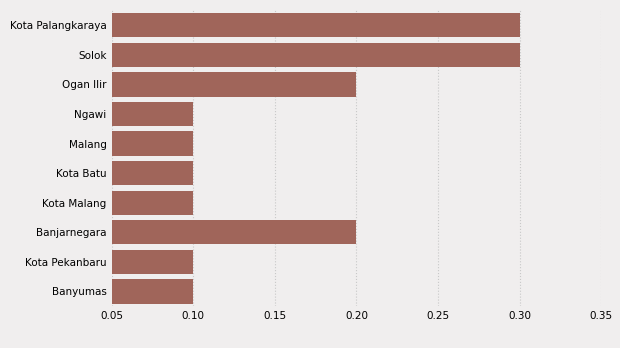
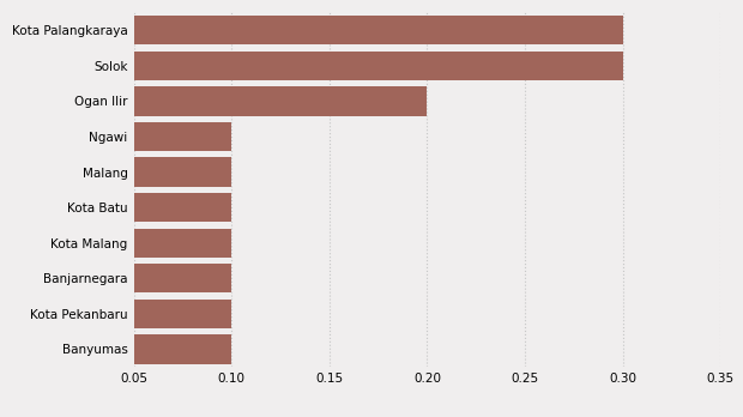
Banjarnegara: 0.2 -> 0.1
